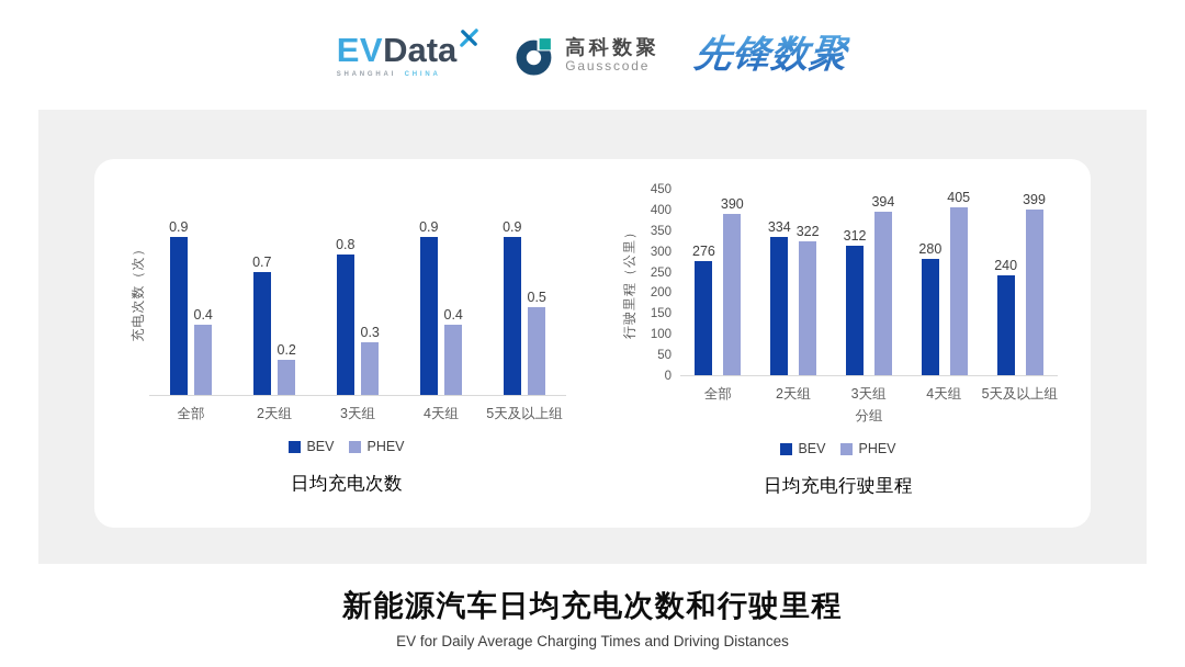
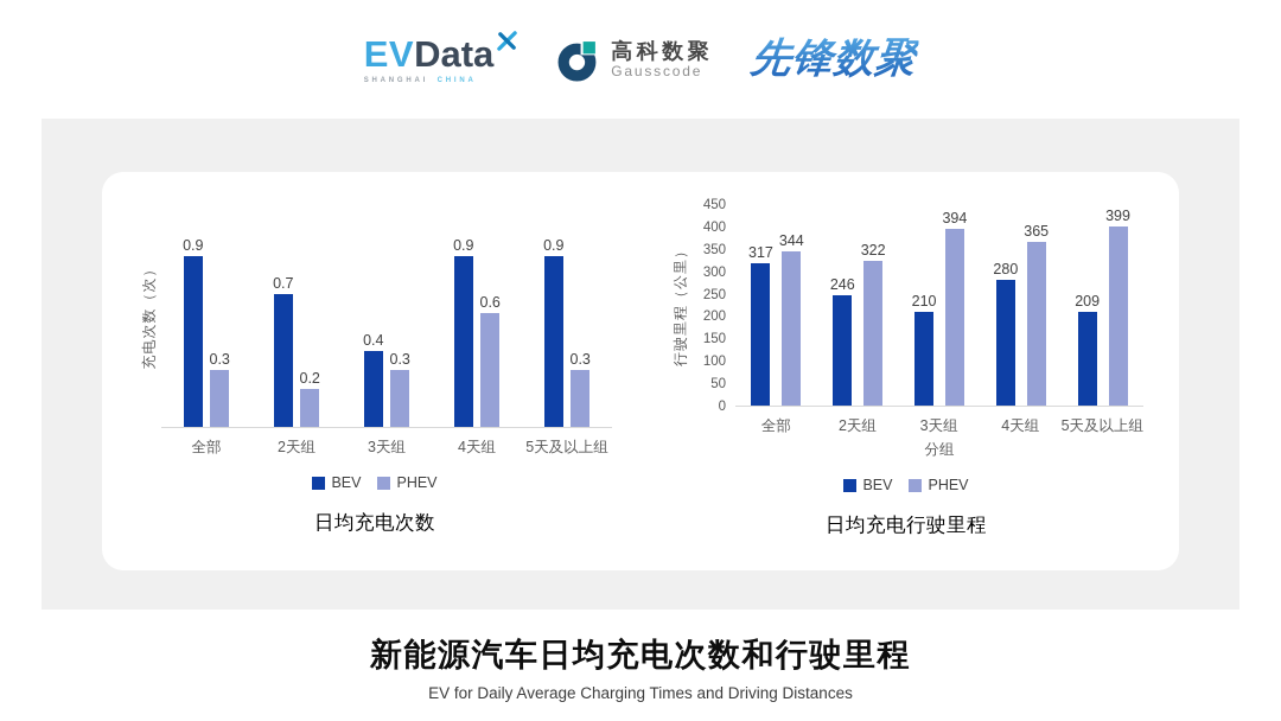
日均充电次数/PHEV/全部: 0.4 -> 0.3
日均充电次数/BEV/3天组: 0.8 -> 0.4
日均充电次数/PHEV/4天组: 0.4 -> 0.6
日均充电次数/PHEV/5天及以上组: 0.5 -> 0.3
日均充电行驶里程/BEV/全部: 276 -> 317
日均充电行驶里程/PHEV/全部: 390 -> 344
日均充电行驶里程/BEV/2天组: 334 -> 246
日均充电行驶里程/BEV/3天组: 312 -> 210
日均充电行驶里程/PHEV/4天组: 405 -> 365
日均充电行驶里程/BEV/5天及以上组: 240 -> 209
